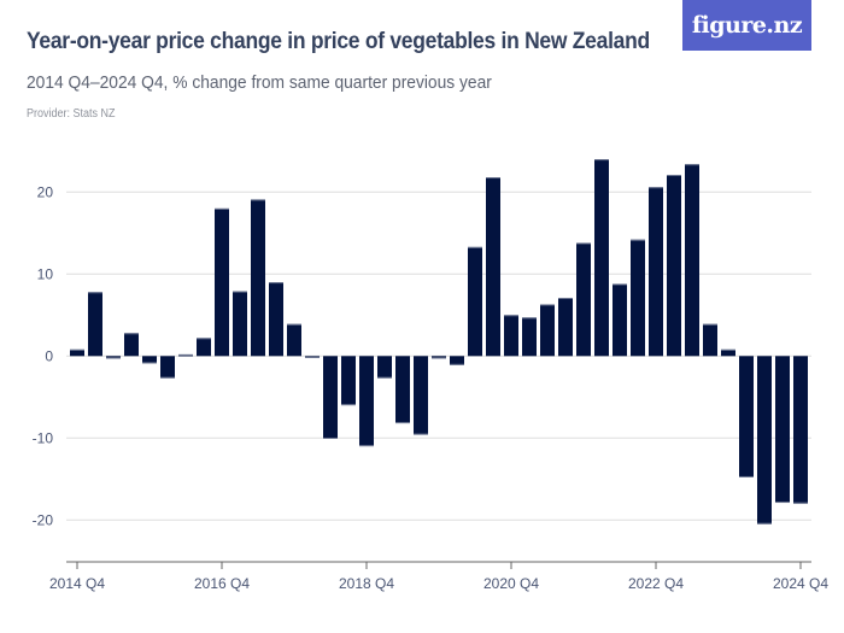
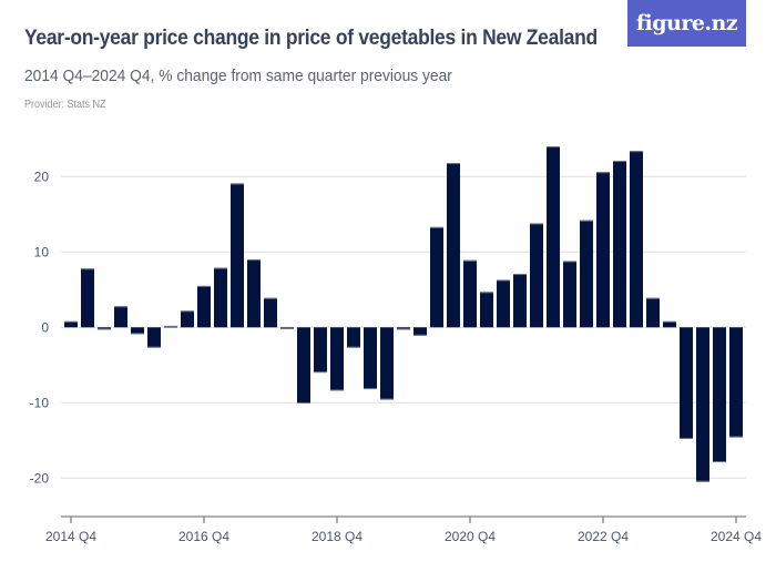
2016 Q4: 18 -> 6
2018 Q4: -11 -> -8
2020 Q4: 5 -> 9
2024 Q4: -18 -> -15
